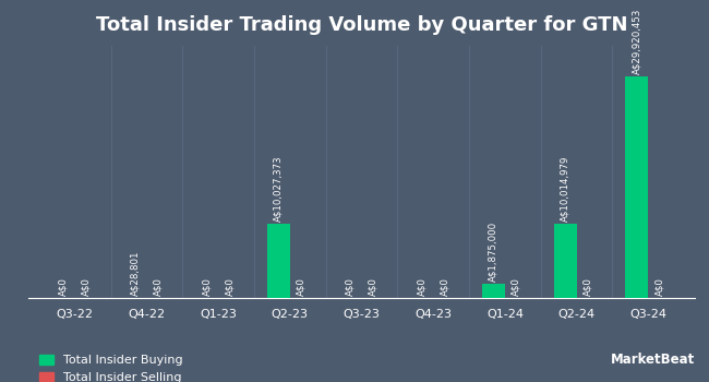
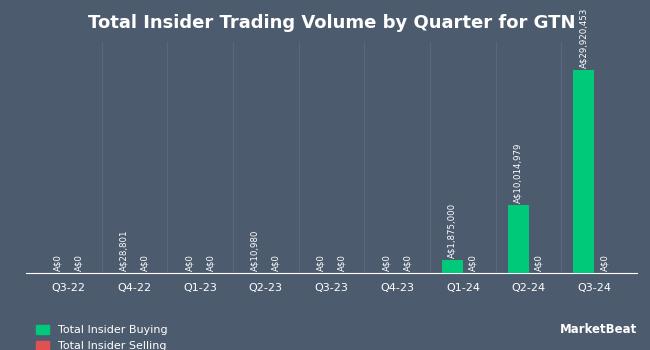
Total Insider Buying/Q2-23: A$10,027,373 -> A$10,980
